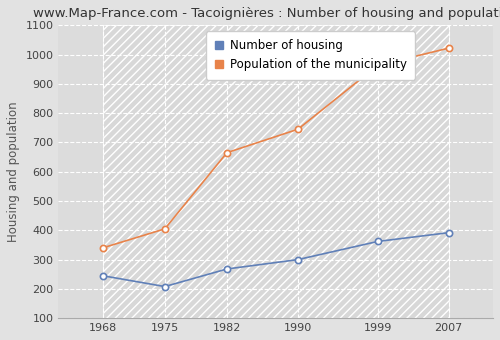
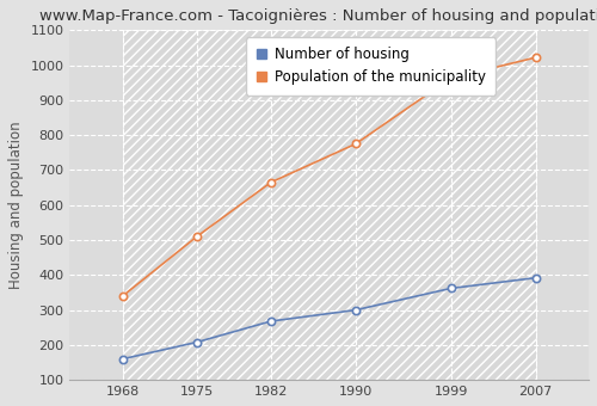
Number of housing/1968: 245 -> 160
Population of the municipality/1975: 405 -> 510
Population of the municipality/1990: 745 -> 775
